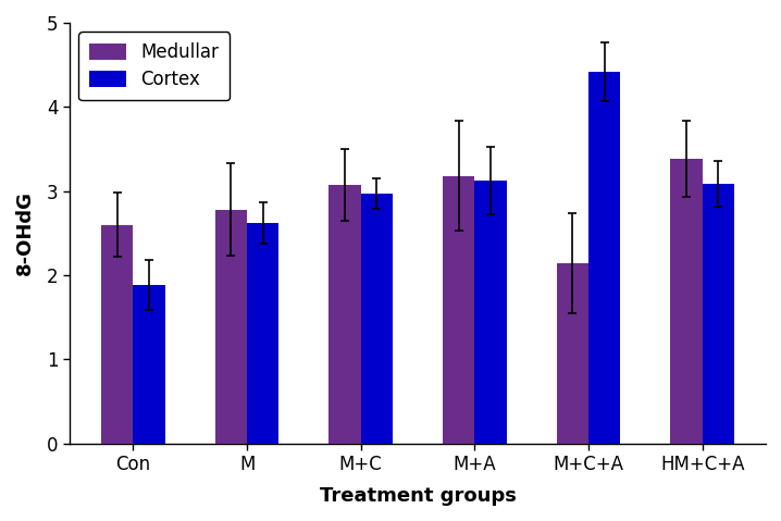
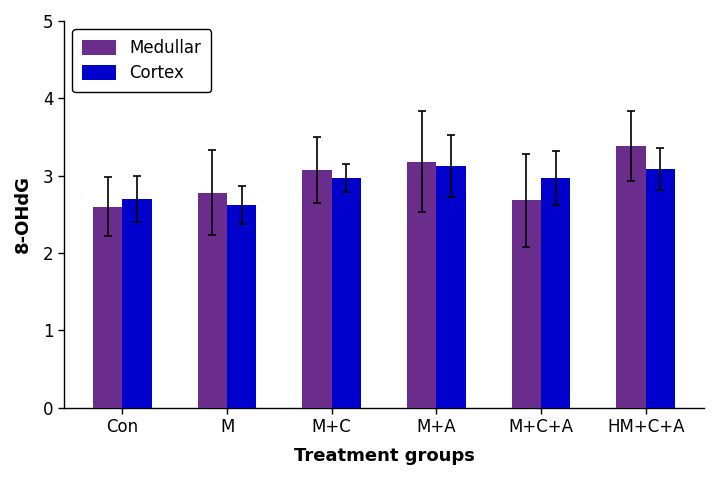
Cortex/Con: 1.88 -> 2.70
Medullar/M+C+A: 2.14 -> 2.68
Cortex/M+C+A: 4.42 -> 2.97
